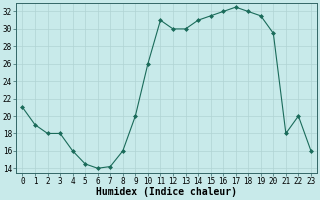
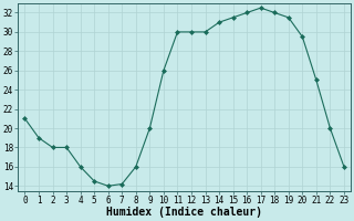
11: 31.0 -> 30.0
21: 18.0 -> 25.0
